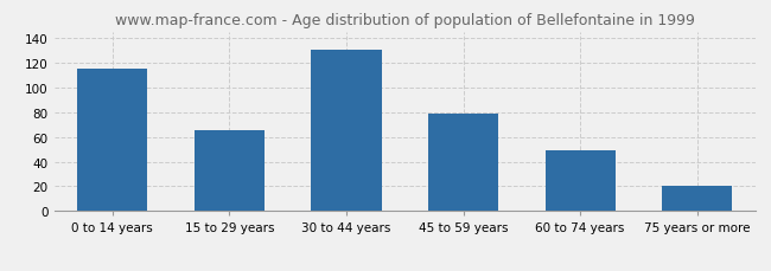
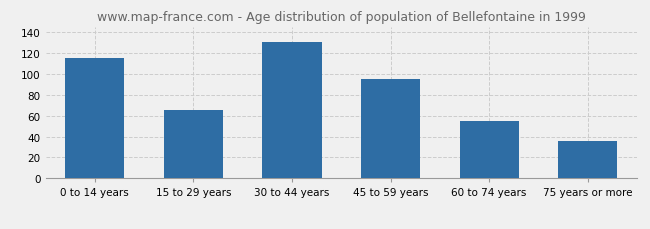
45 to 59 years: 79 -> 95
60 to 74 years: 49 -> 55
75 years or more: 20 -> 36
